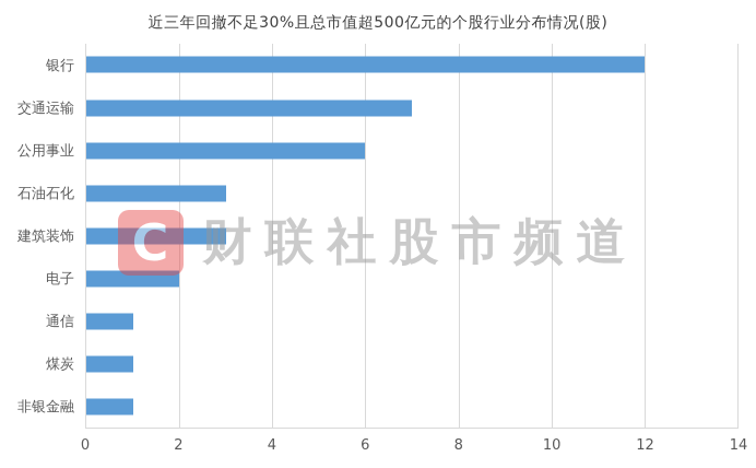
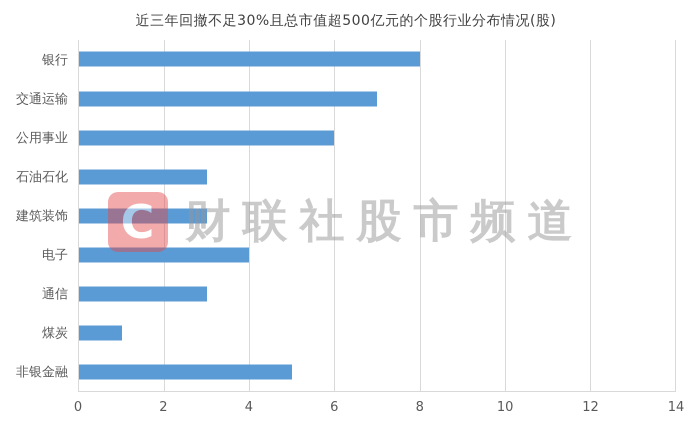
银行: 12 -> 8
电子: 2 -> 4
通信: 1 -> 3
非银金融: 1 -> 5
